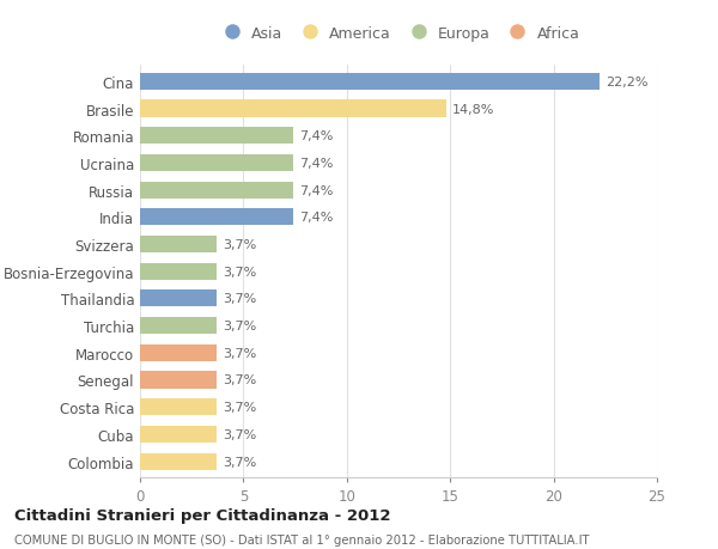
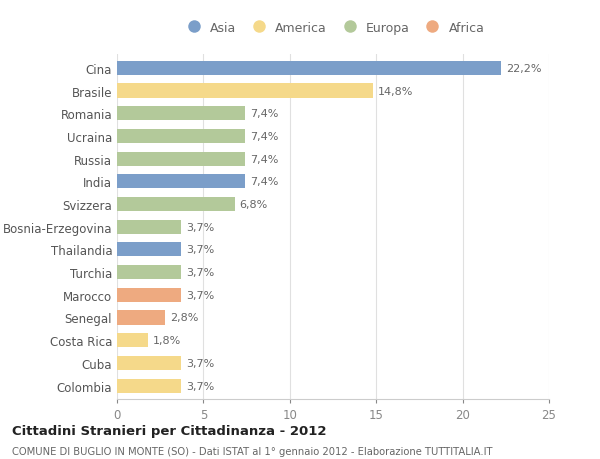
Svizzera: 3,7% -> 6,8%
Senegal: 3,7% -> 2,8%
Costa Rica: 3,7% -> 1,8%
